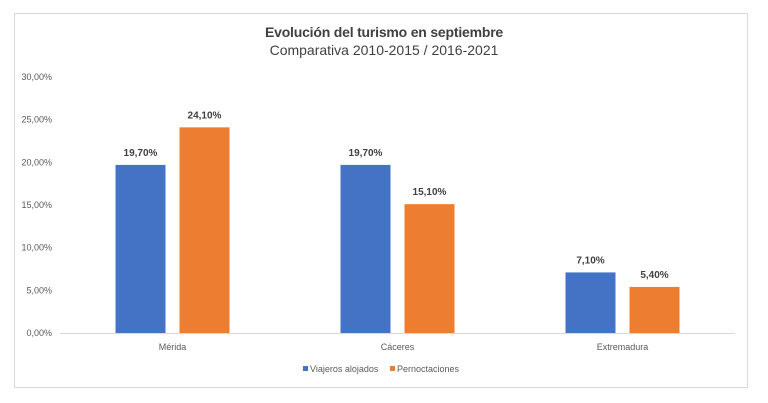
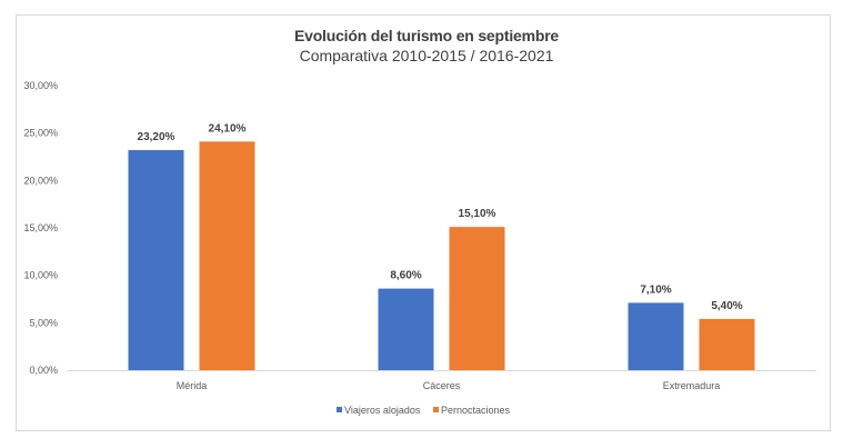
Viajeros alojados/Mérida: 19,70% -> 23,20%
Viajeros alojados/Cáceres: 19,70% -> 8,60%
